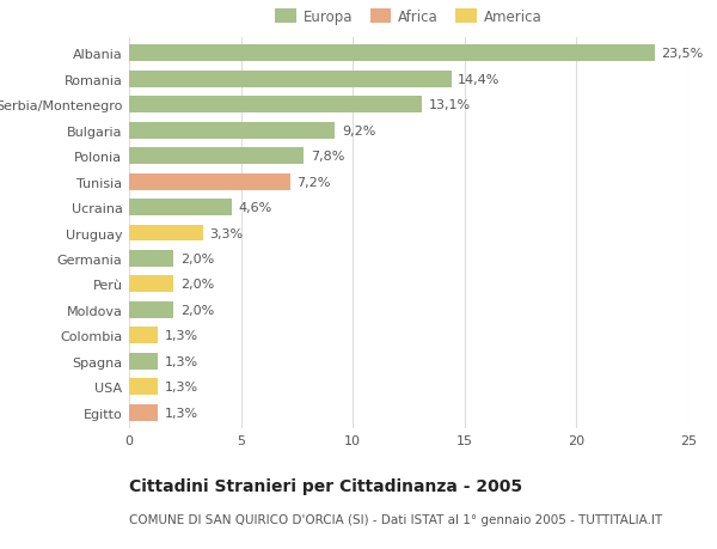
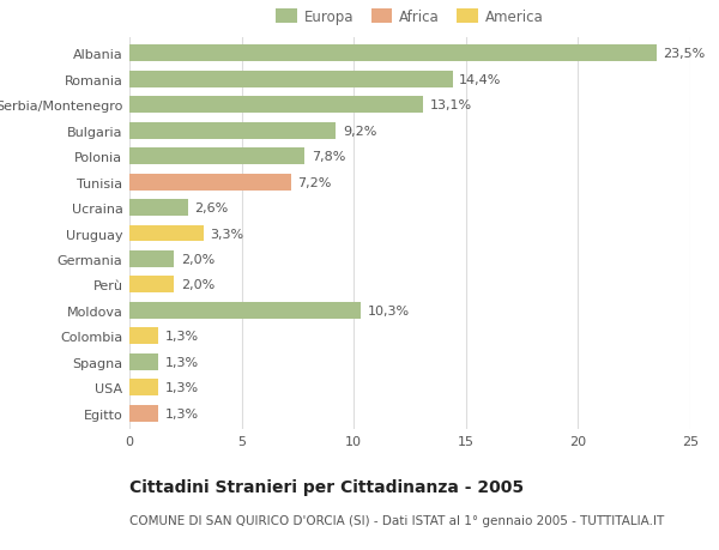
Ucraina: 4,6% -> 2,6%
Moldova: 2,0% -> 10,3%
